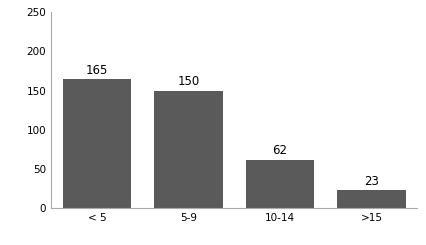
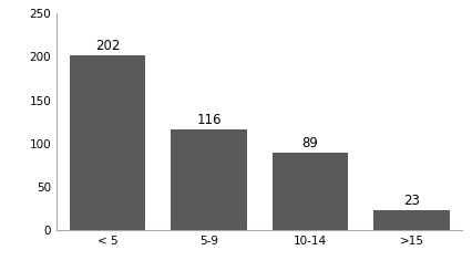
< 5: 165 -> 202
5-9: 150 -> 116
10-14: 62 -> 89
